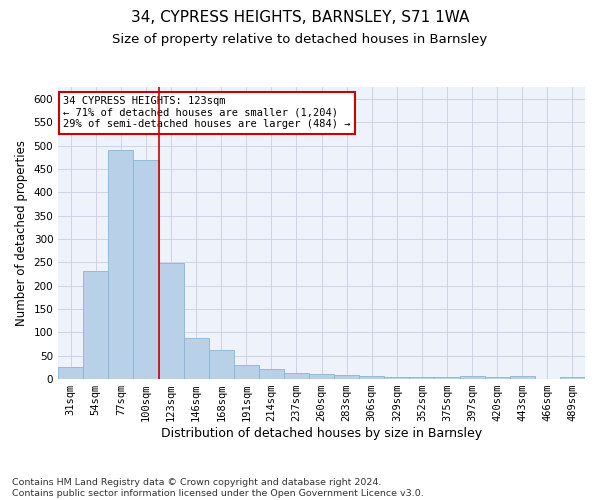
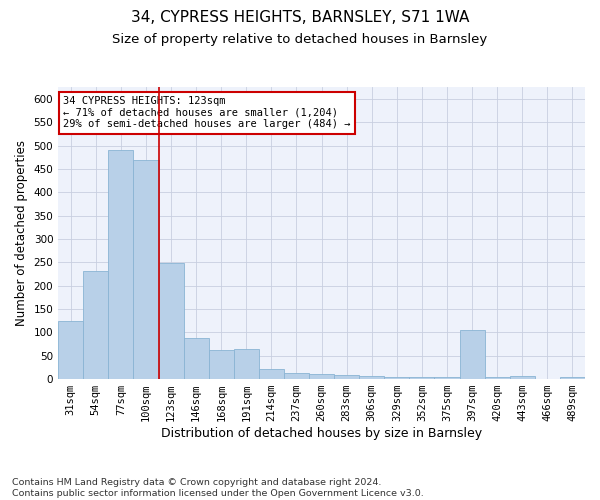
31sqm: 25 -> 125
191sqm: 31 -> 65
397sqm: 6 -> 105
